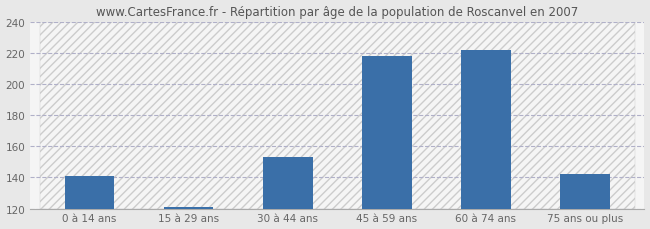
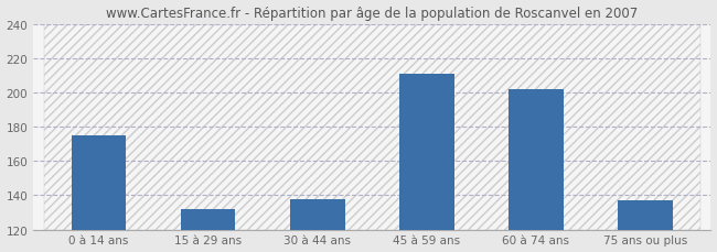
0 à 14 ans: 141 -> 175
15 à 29 ans: 121 -> 132
30 à 44 ans: 153 -> 138
45 à 59 ans: 218 -> 211
60 à 74 ans: 222 -> 202
75 ans ou plus: 142 -> 137
